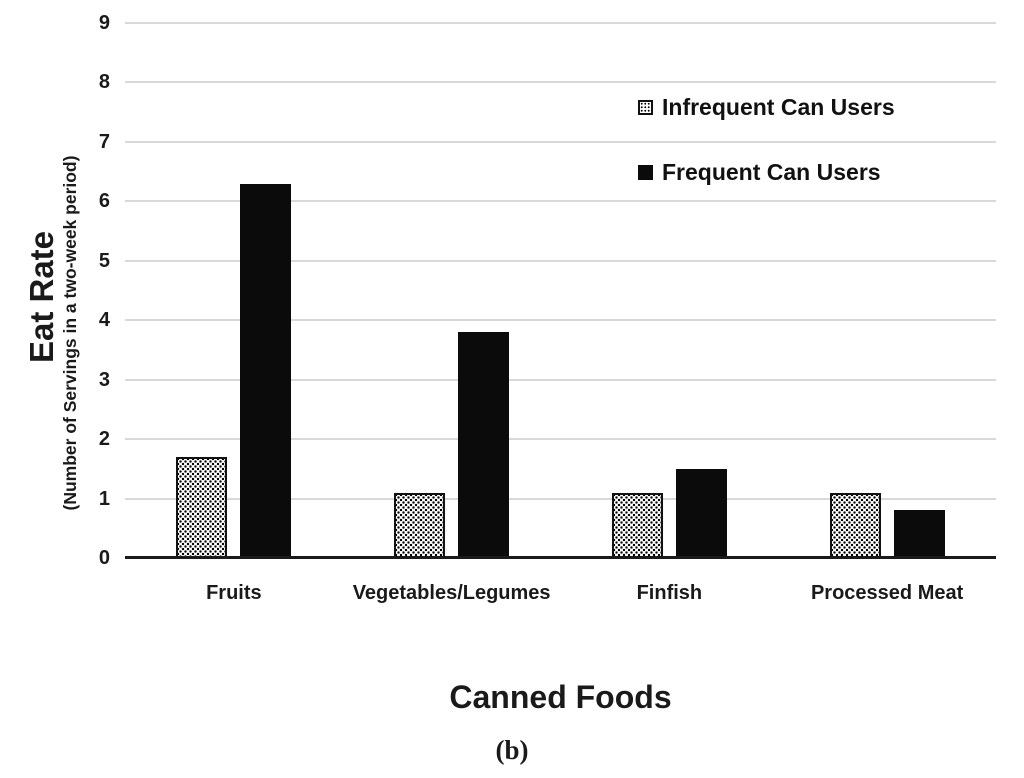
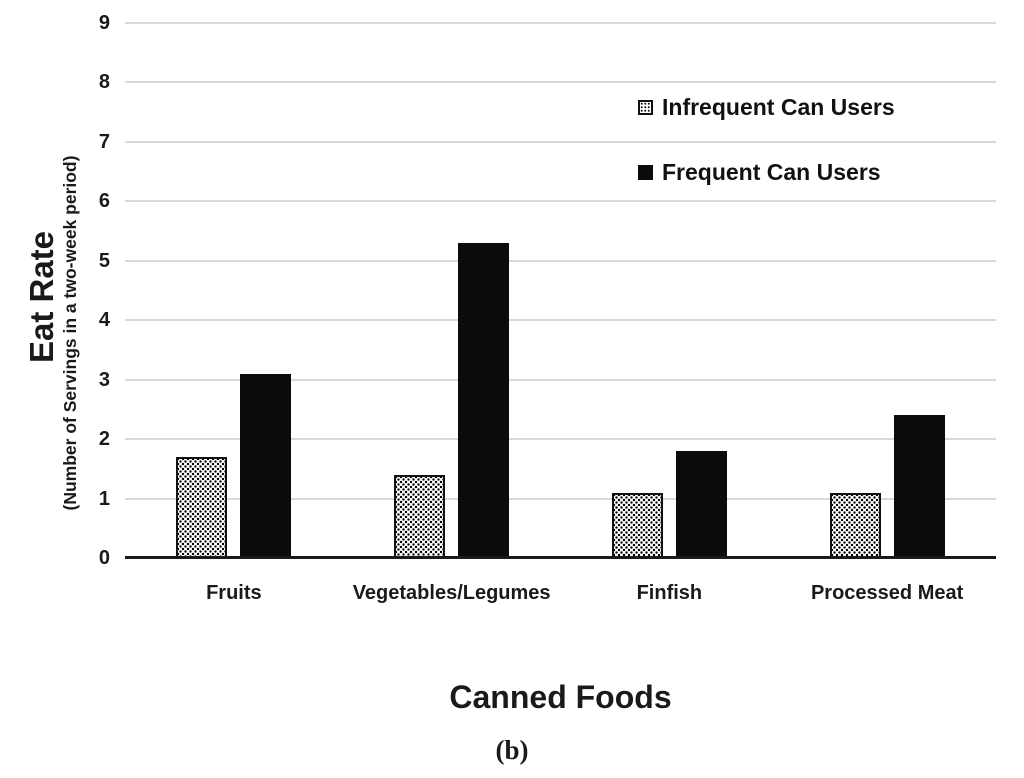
Frequent Can Users/Fruits: 6.3 -> 3.1
Infrequent Can Users/Vegetables/Legumes: 1.1 -> 1.4
Frequent Can Users/Vegetables/Legumes: 3.8 -> 5.3
Frequent Can Users/Finfish: 1.5 -> 1.8
Frequent Can Users/Processed Meat: 0.8 -> 2.4
